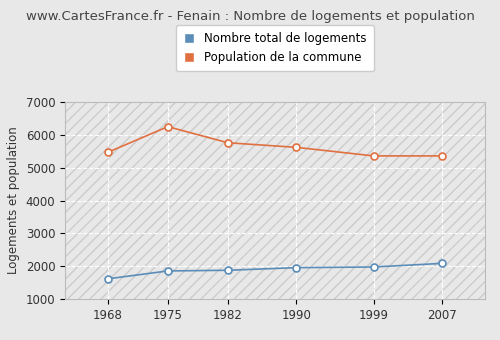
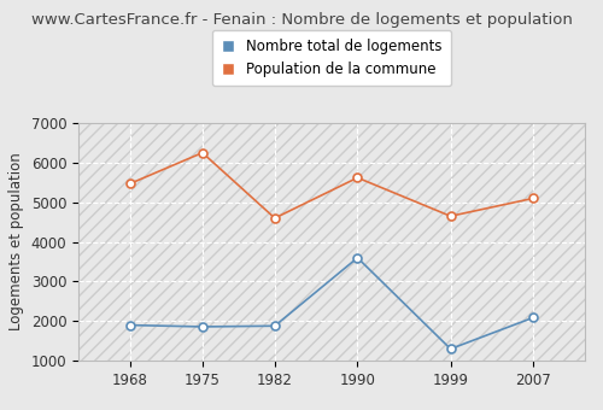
Nombre total de logements/1968: 1620 -> 1900
Population de la commune/1982: 5760 -> 4600
Nombre total de logements/1990: 1960 -> 3600
Nombre total de logements/1999: 1980 -> 1300
Population de la commune/1999: 5360 -> 4650
Population de la commune/2007: 5360 -> 5100
